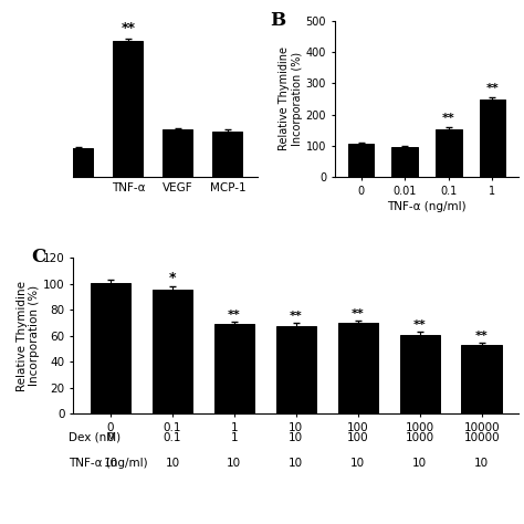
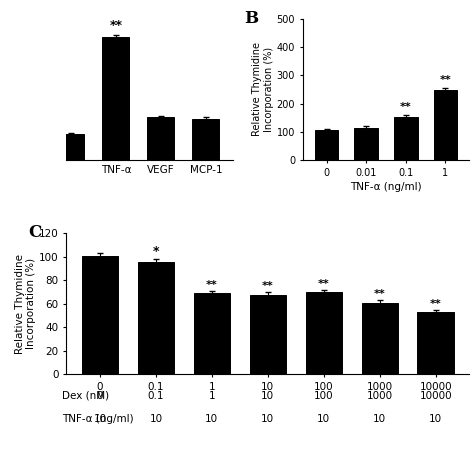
0.01: 95 -> 115
